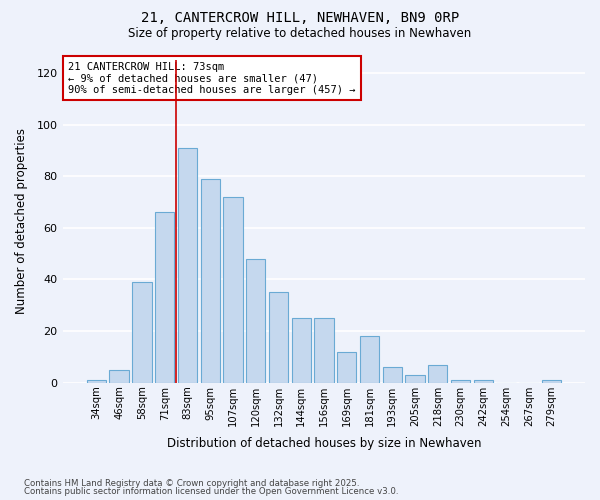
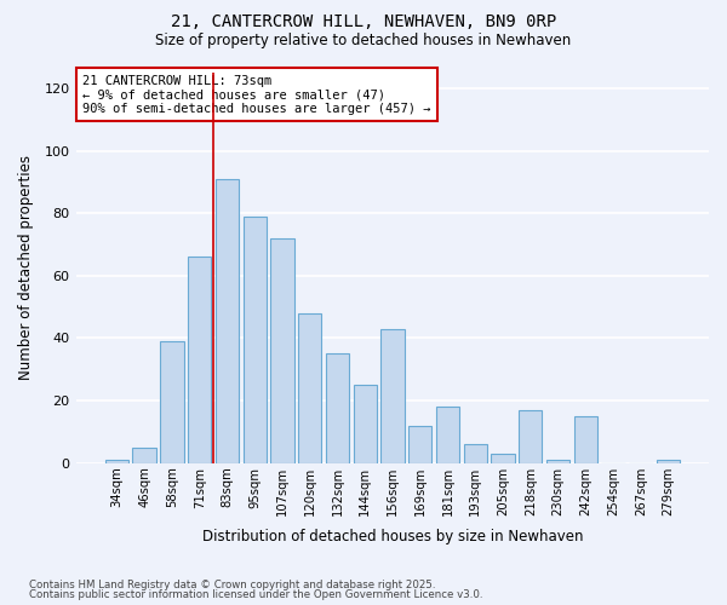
156sqm: 25 -> 43
218sqm: 7 -> 17
242sqm: 1 -> 15
